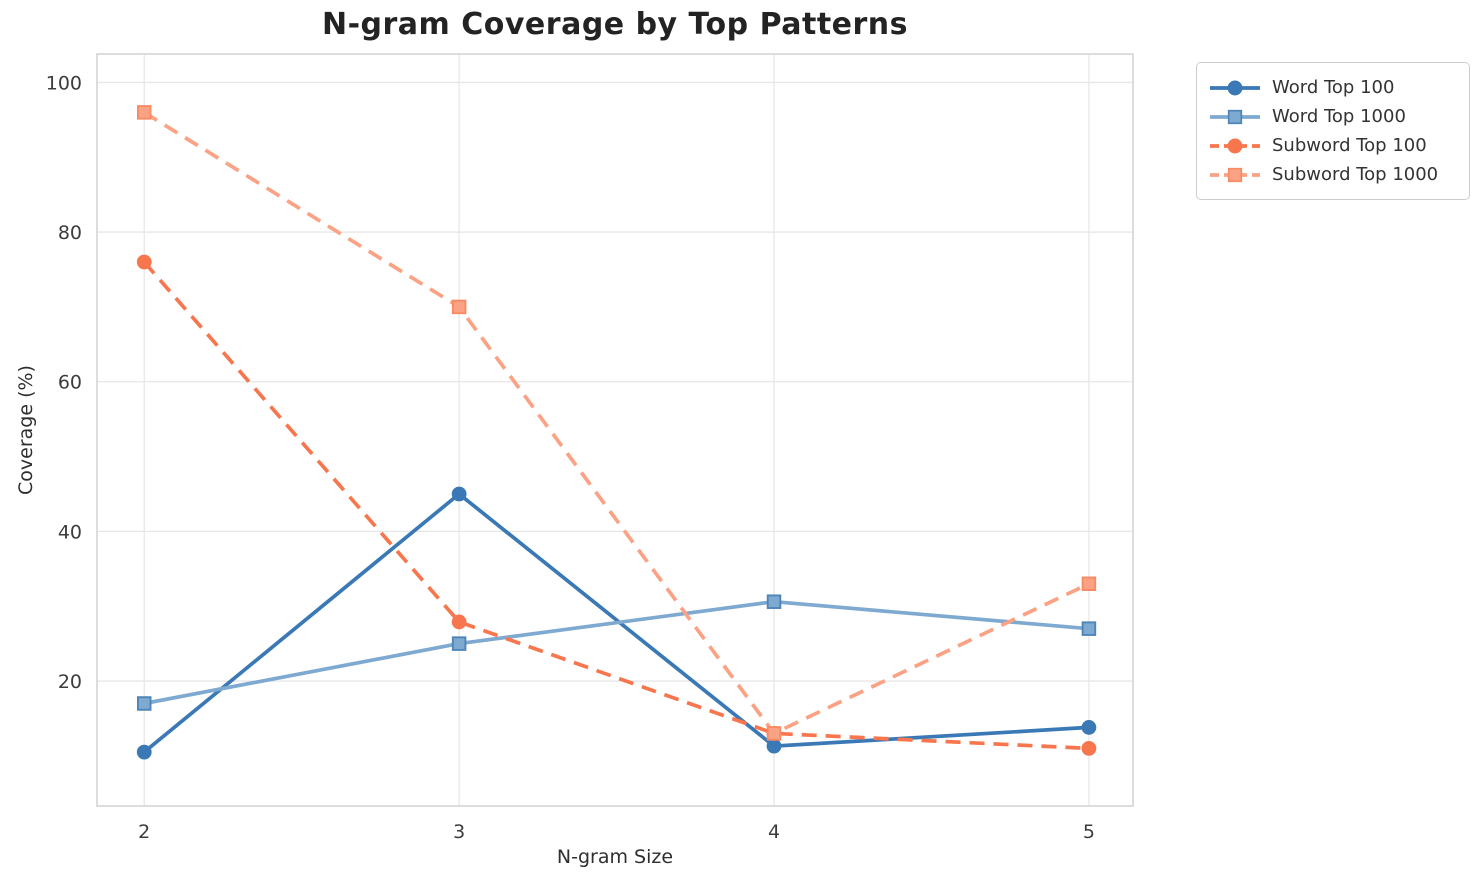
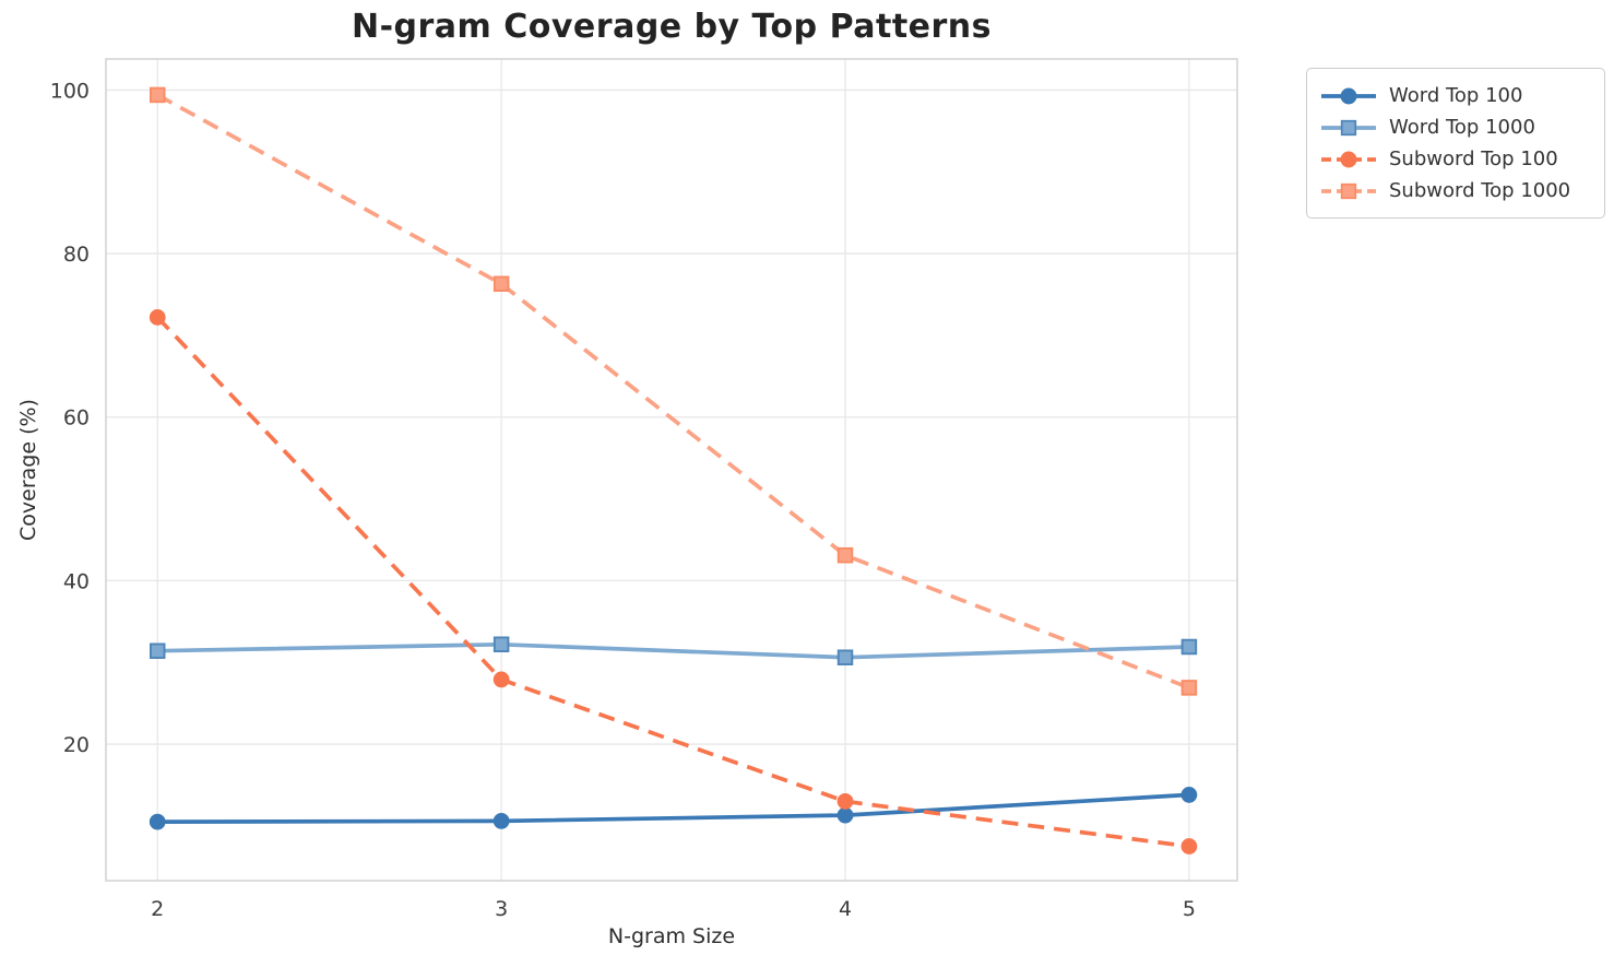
Word Top 1000/2: 17 -> 31
Subword Top 100/2: 76 -> 72
Subword Top 1000/2: 96 -> 99
Word Top 100/3: 45 -> 11
Word Top 1000/3: 25 -> 32
Subword Top 1000/3: 70 -> 76
Subword Top 1000/4: 13 -> 43
Word Top 1000/5: 27 -> 32
Subword Top 100/5: 11 -> 8
Subword Top 1000/5: 33 -> 27
